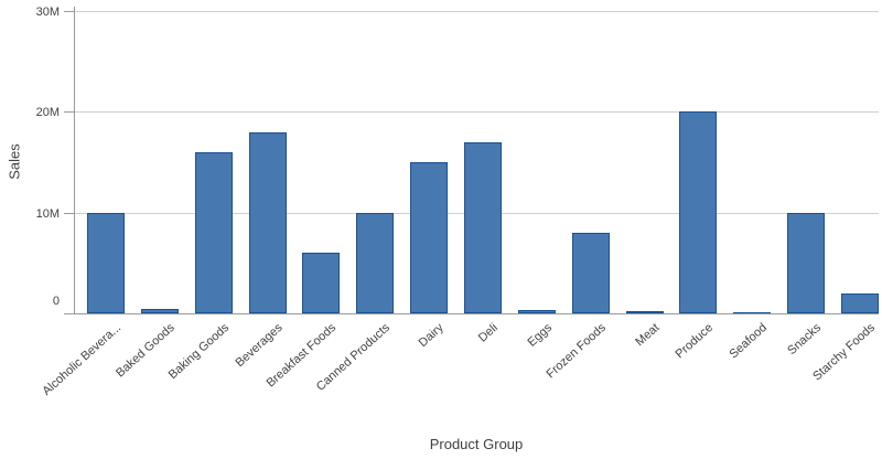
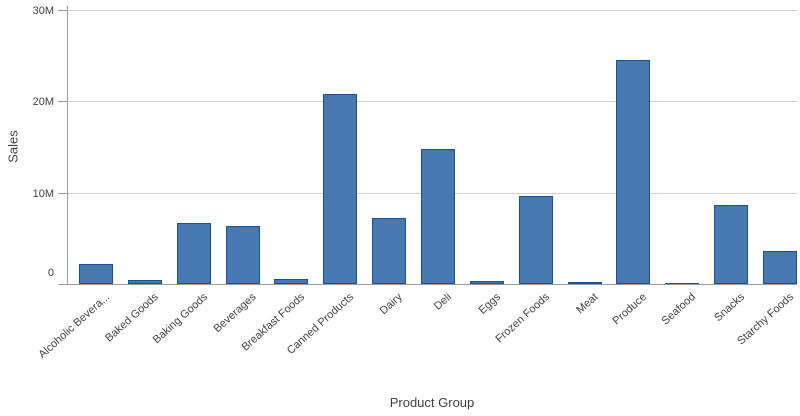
Alcoholic Bevera...: 10M -> 2M
Baking Goods: 16M -> 7M
Beverages: 18M -> 6M
Breakfast Foods: 6M -> 1M
Canned Products: 10M -> 21M
Dairy: 15M -> 7M
Deli: 17M -> 15M
Frozen Foods: 8M -> 10M
Produce: 20M -> 24M
Snacks: 10M -> 9M
Starchy Foods: 2M -> 4M
